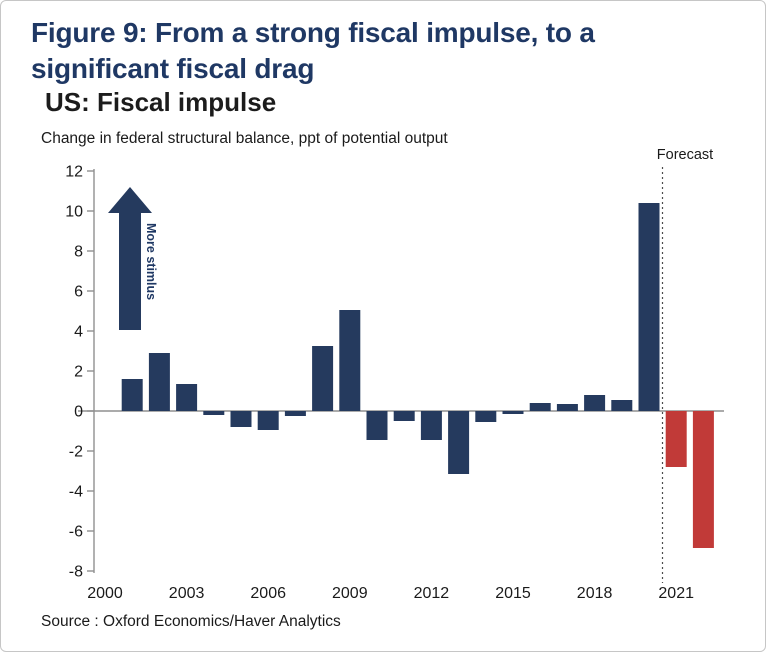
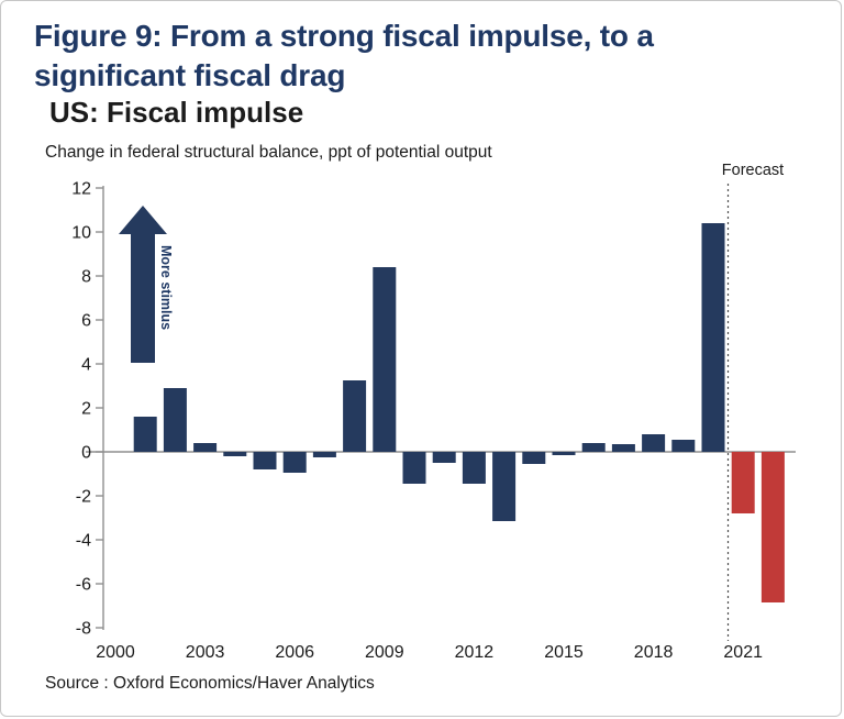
2003: 1.4 -> 0.4
2009: 5.0 -> 8.4
